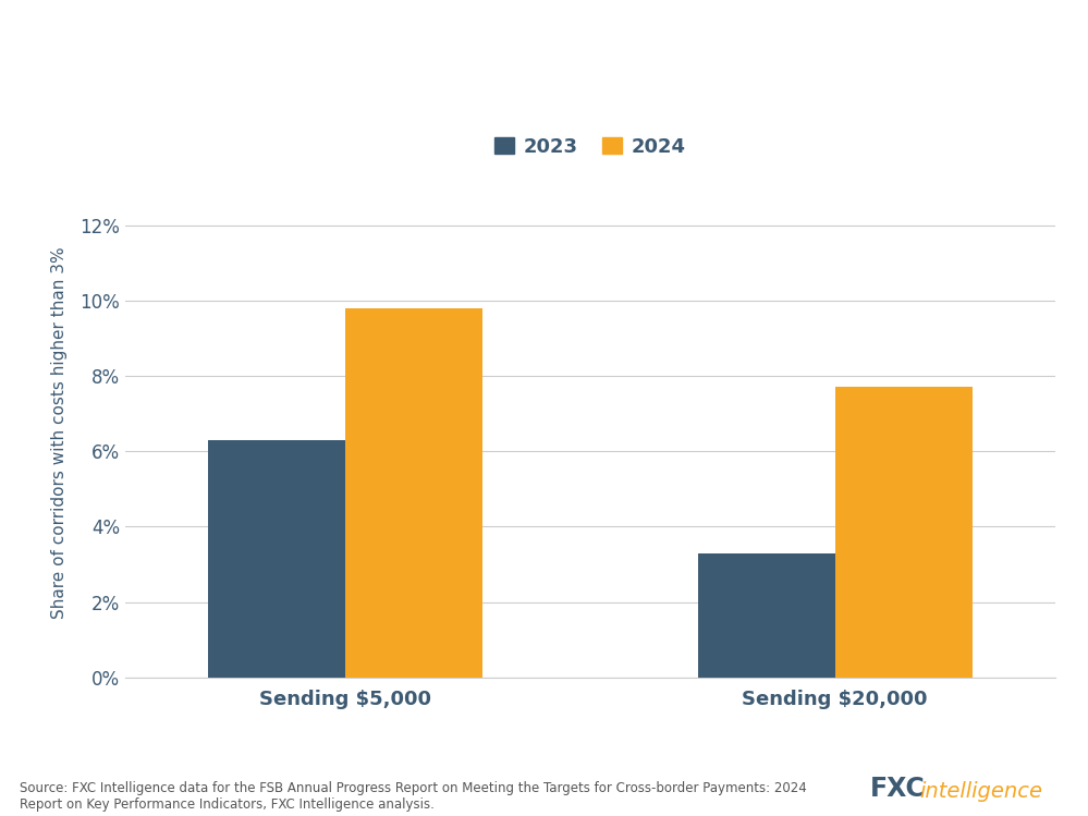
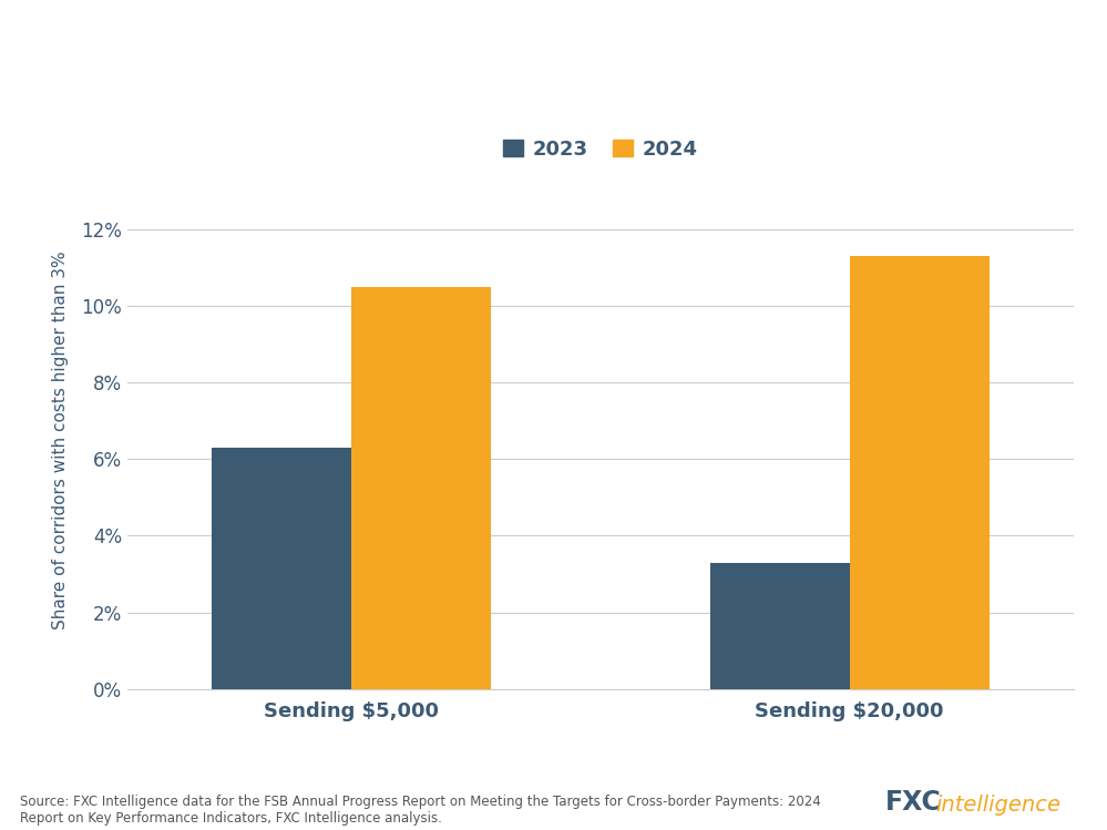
2024/Sending $5,000: 9.8% -> 10.5%
2024/Sending $20,000: 7.7% -> 11.3%
